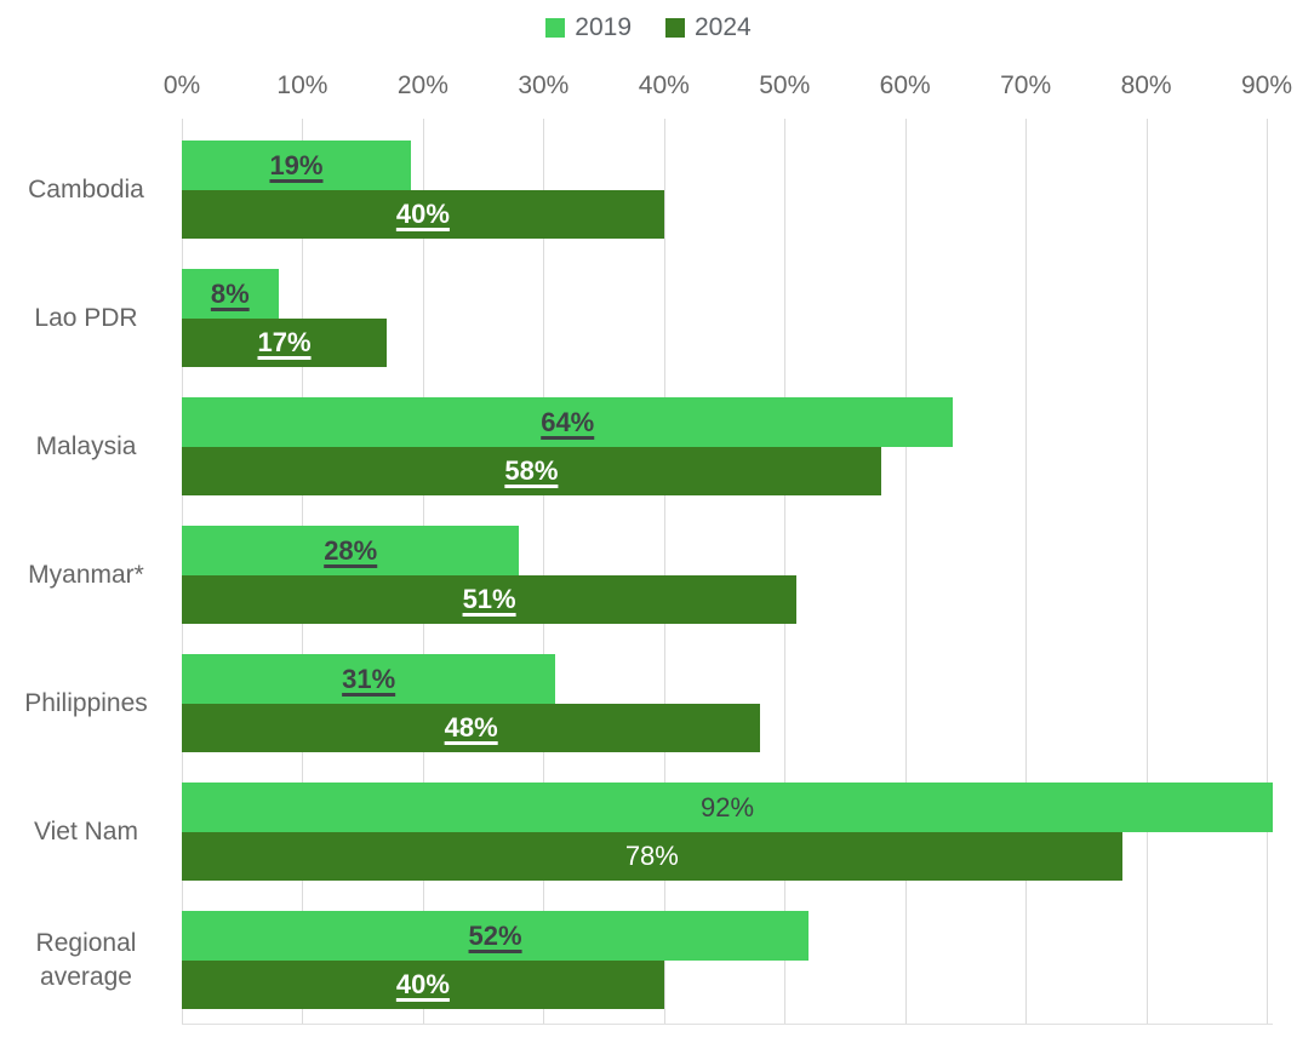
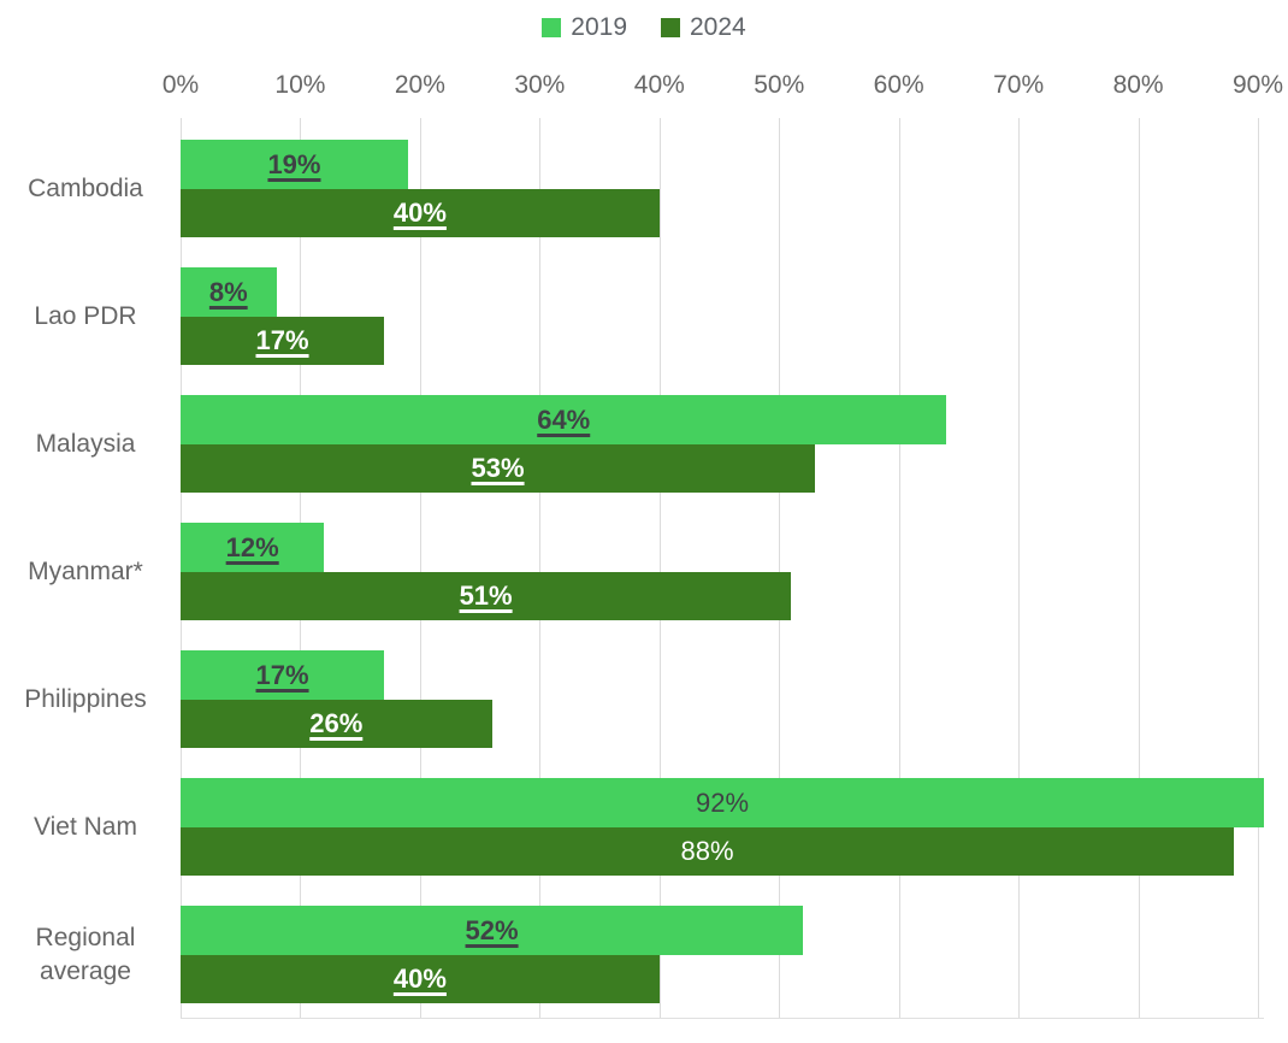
2024/Malaysia: 58% -> 53%
2019/Myanmar*: 28% -> 12%
2019/Philippines: 31% -> 17%
2024/Philippines: 48% -> 26%
2024/Viet Nam: 78% -> 88%
